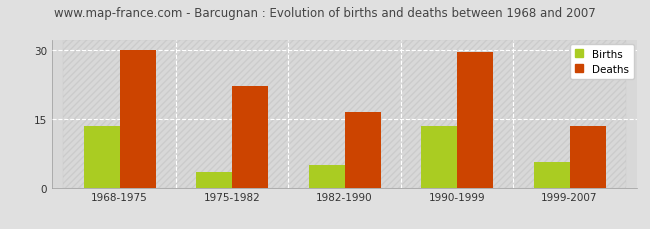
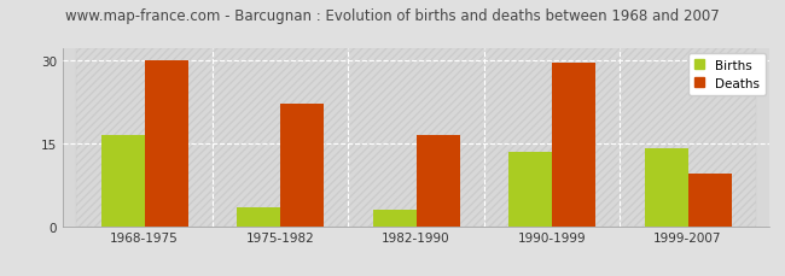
Births/1968-1975: 13.5 -> 16.5
Births/1982-1990: 5.0 -> 3.0
Births/1999-2007: 5.5 -> 14.0
Deaths/1999-2007: 13.5 -> 9.5
